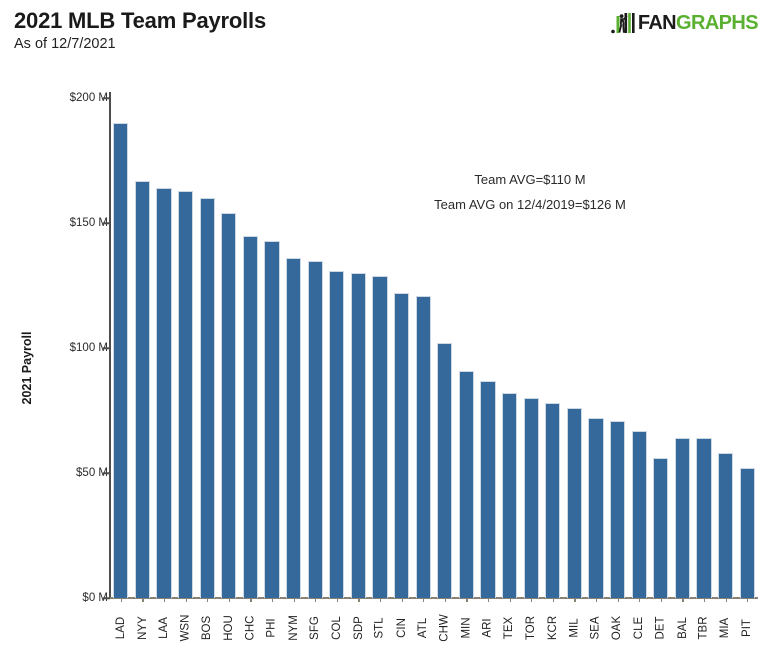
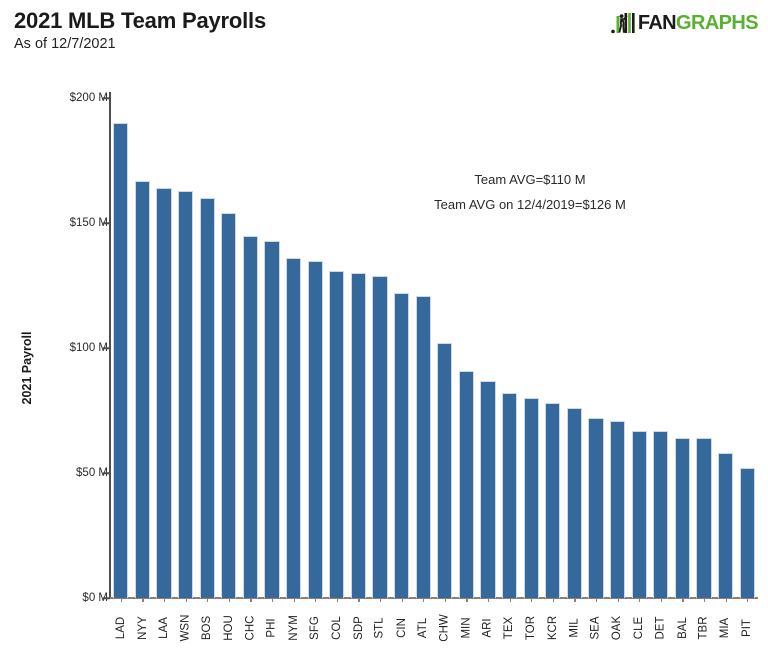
DET: $56M -> $67M
